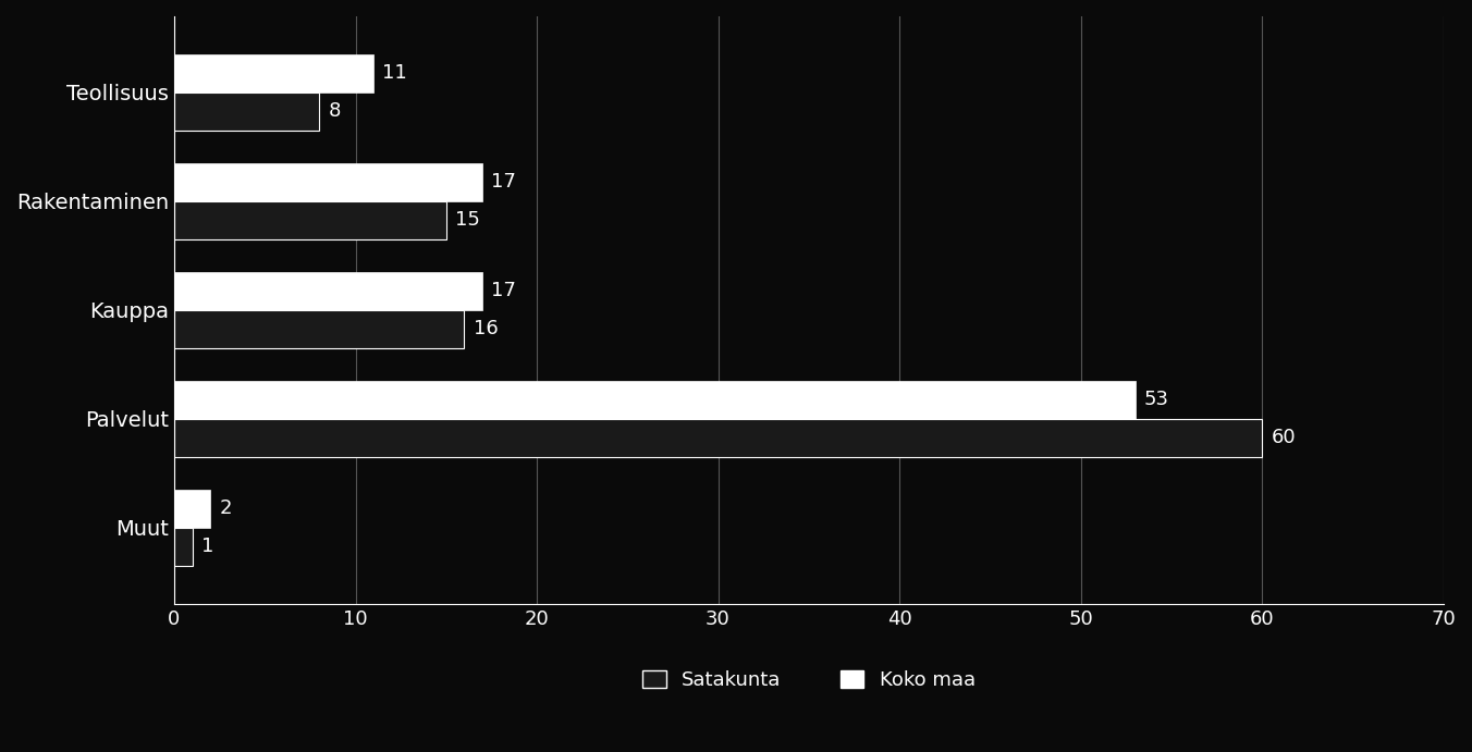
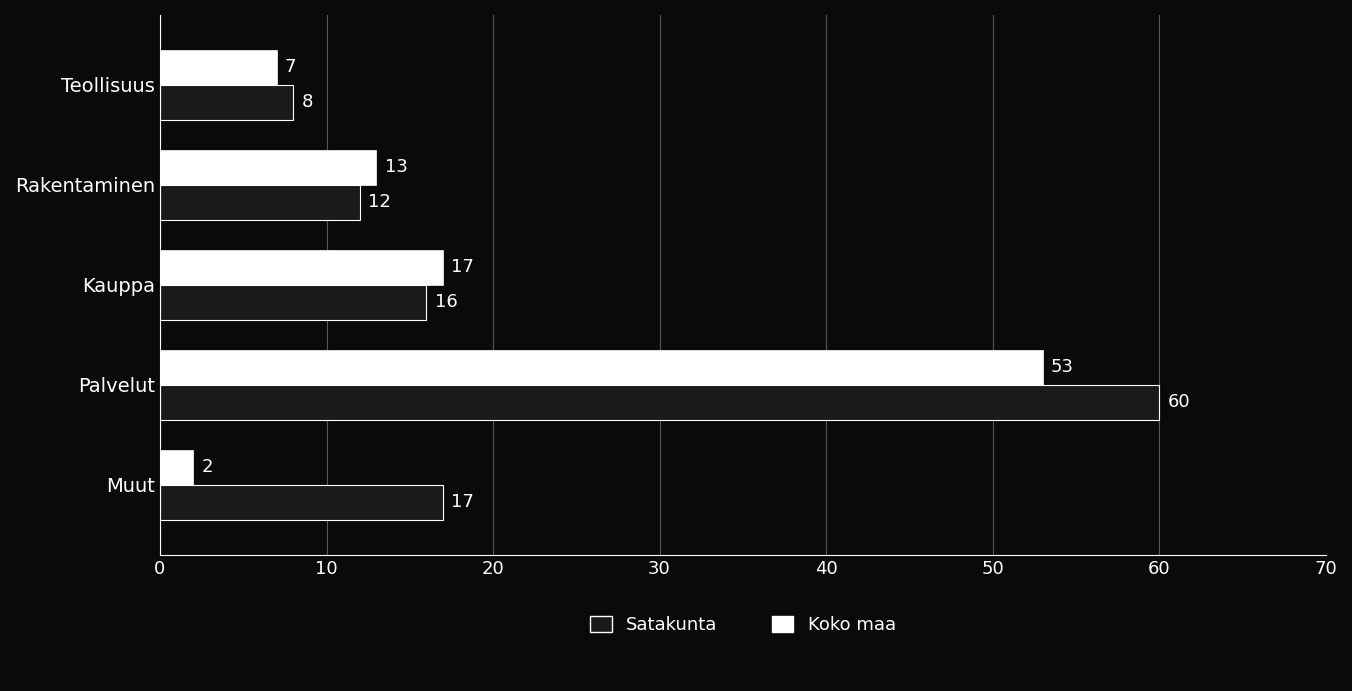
Koko maa/Teollisuus: 11 -> 7
Koko maa/Rakentaminen: 17 -> 13
Satakunta/Rakentaminen: 15 -> 12
Satakunta/Muut: 1 -> 17
